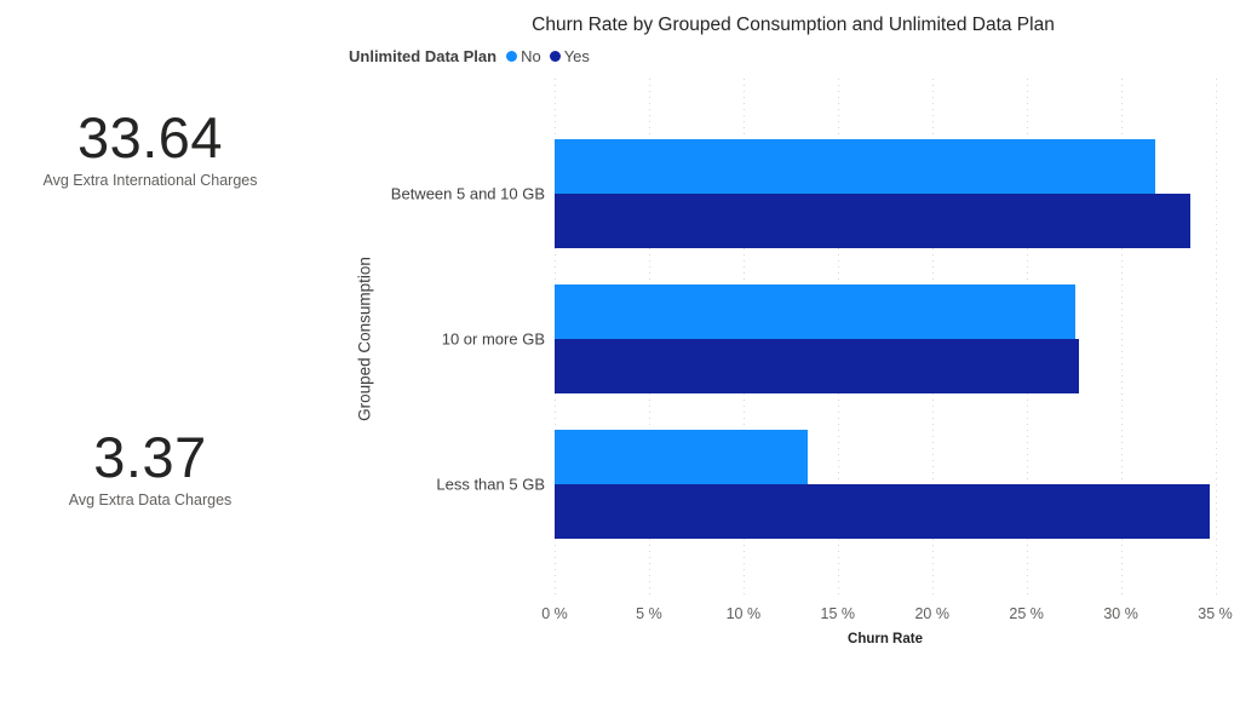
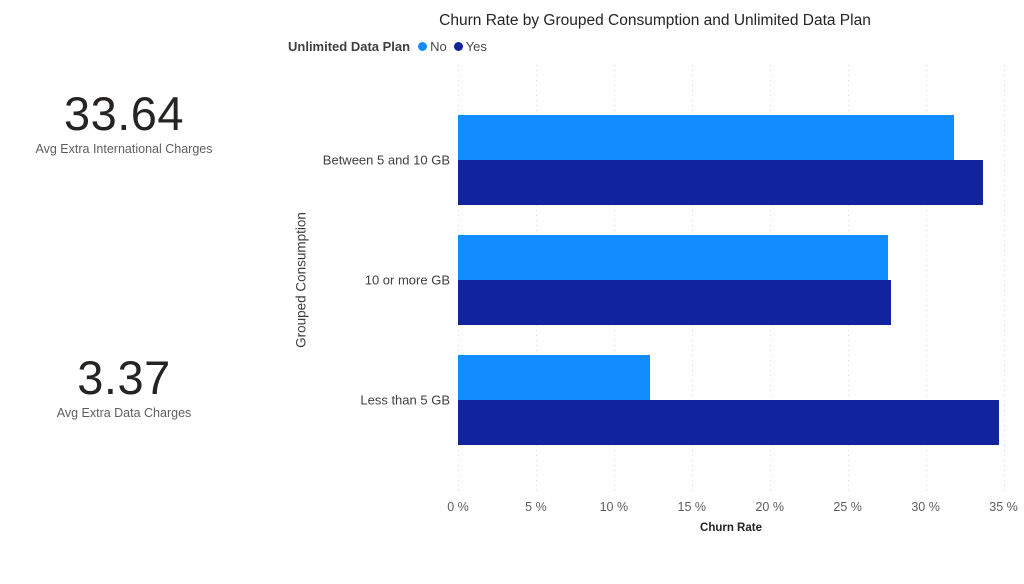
No/Less than 5 GB: 13.4% -> 12.3%
